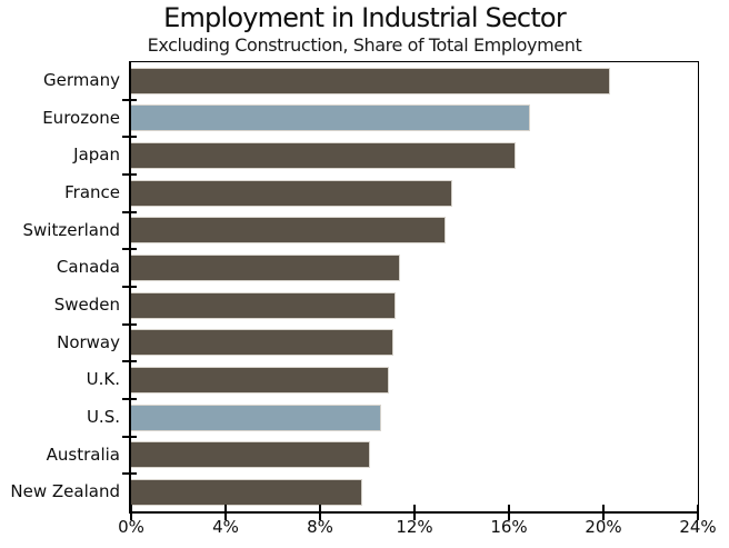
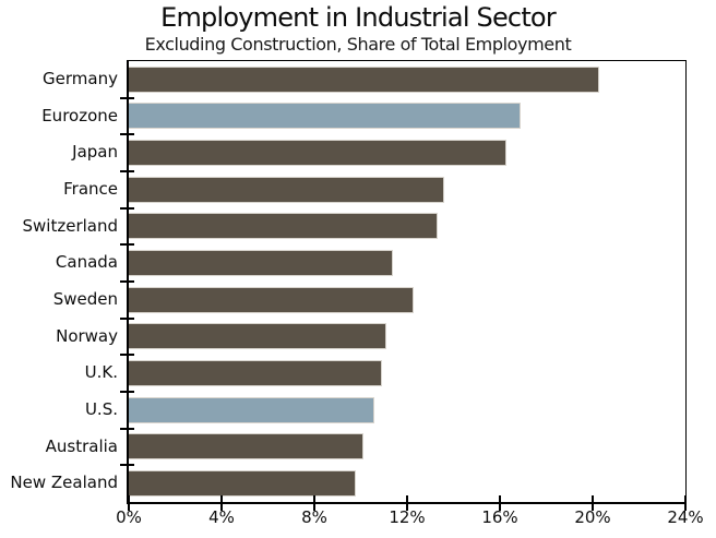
Sweden: 11.2% -> 12.3%
